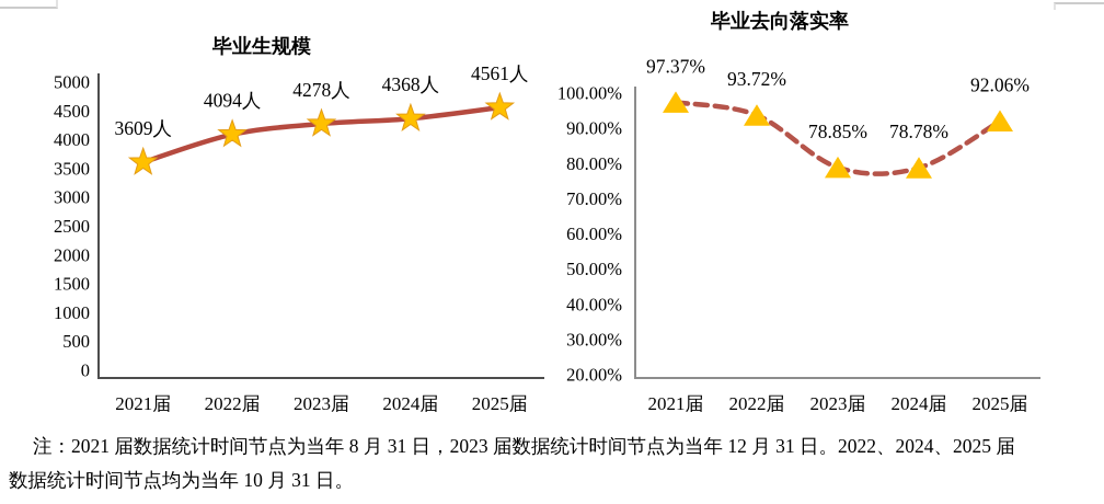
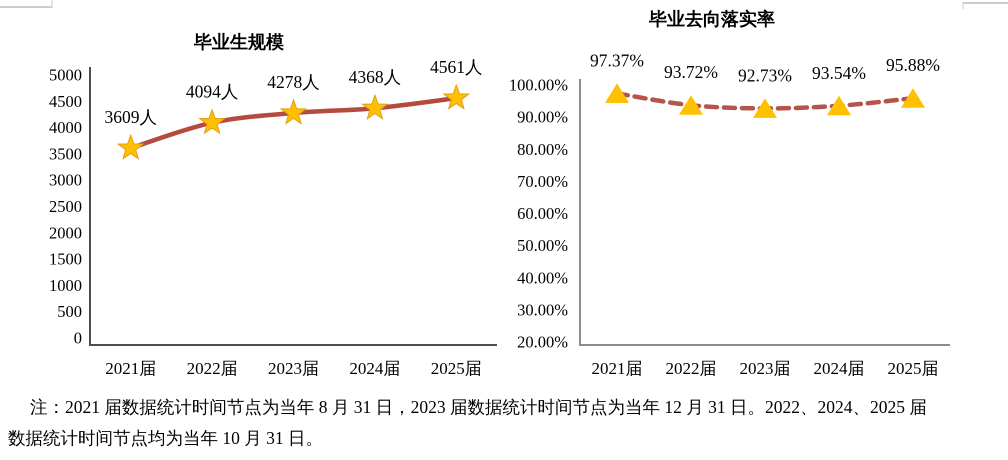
毕业去向落实率/2023届: 78.85% -> 92.73%
毕业去向落实率/2024届: 78.78% -> 93.54%
毕业去向落实率/2025届: 92.06% -> 95.88%
